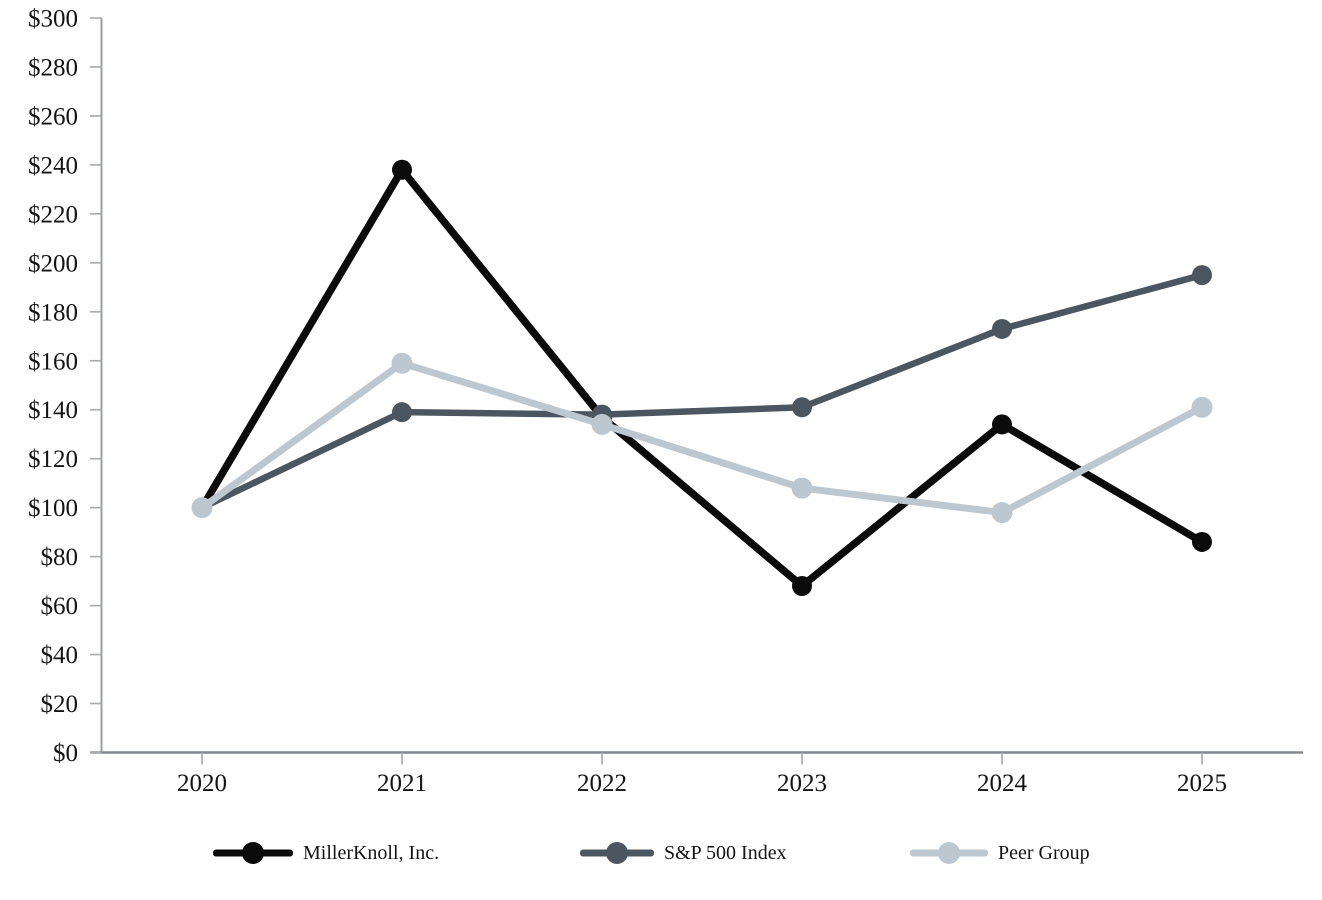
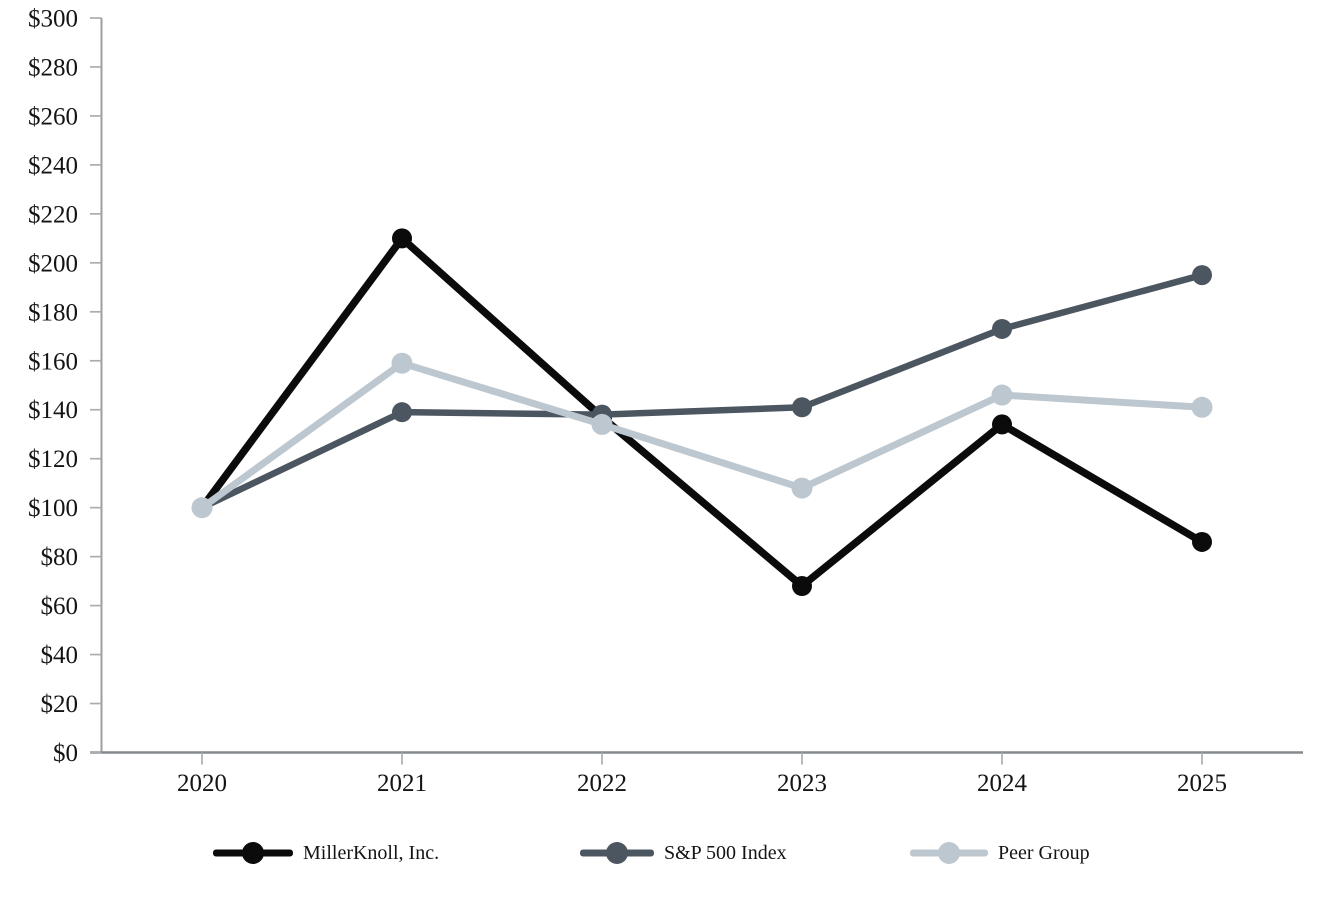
MillerKnoll, Inc./2021: $238 -> $210
Peer Group/2024: $98 -> $146
